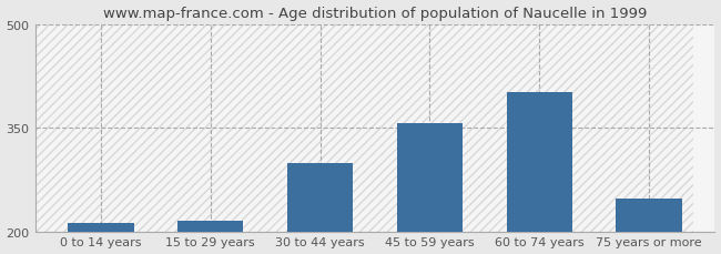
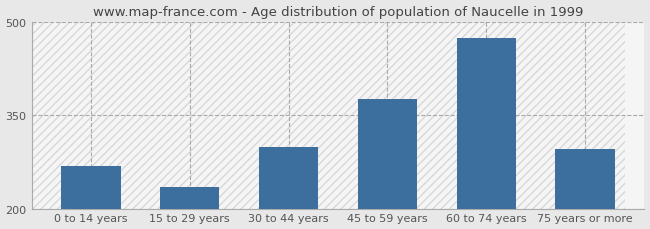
0 to 14 years: 212 -> 268
15 to 29 years: 215 -> 234
45 to 59 years: 357 -> 376
60 to 74 years: 401 -> 474
75 years or more: 248 -> 296
